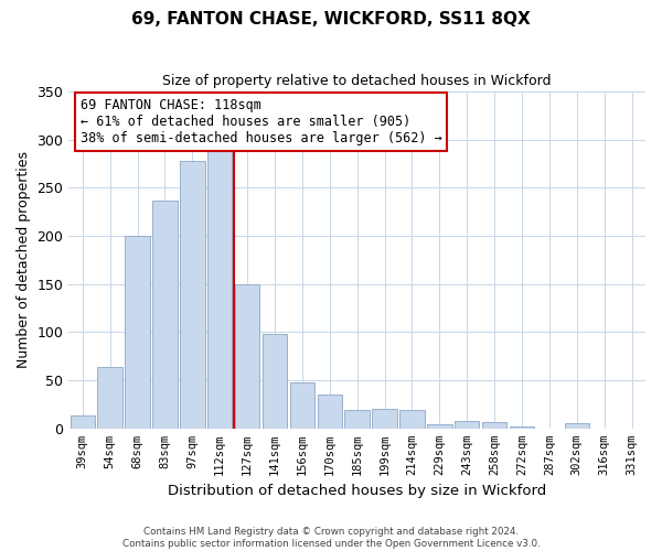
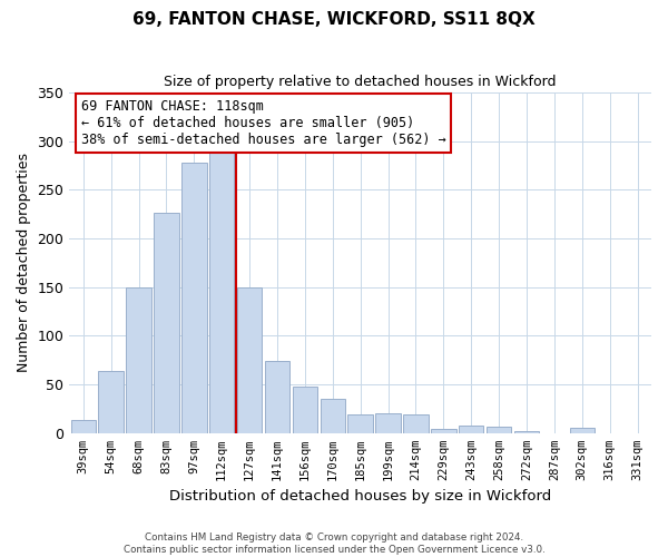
68sqm: 200 -> 150
83sqm: 237 -> 226
141sqm: 98 -> 74
